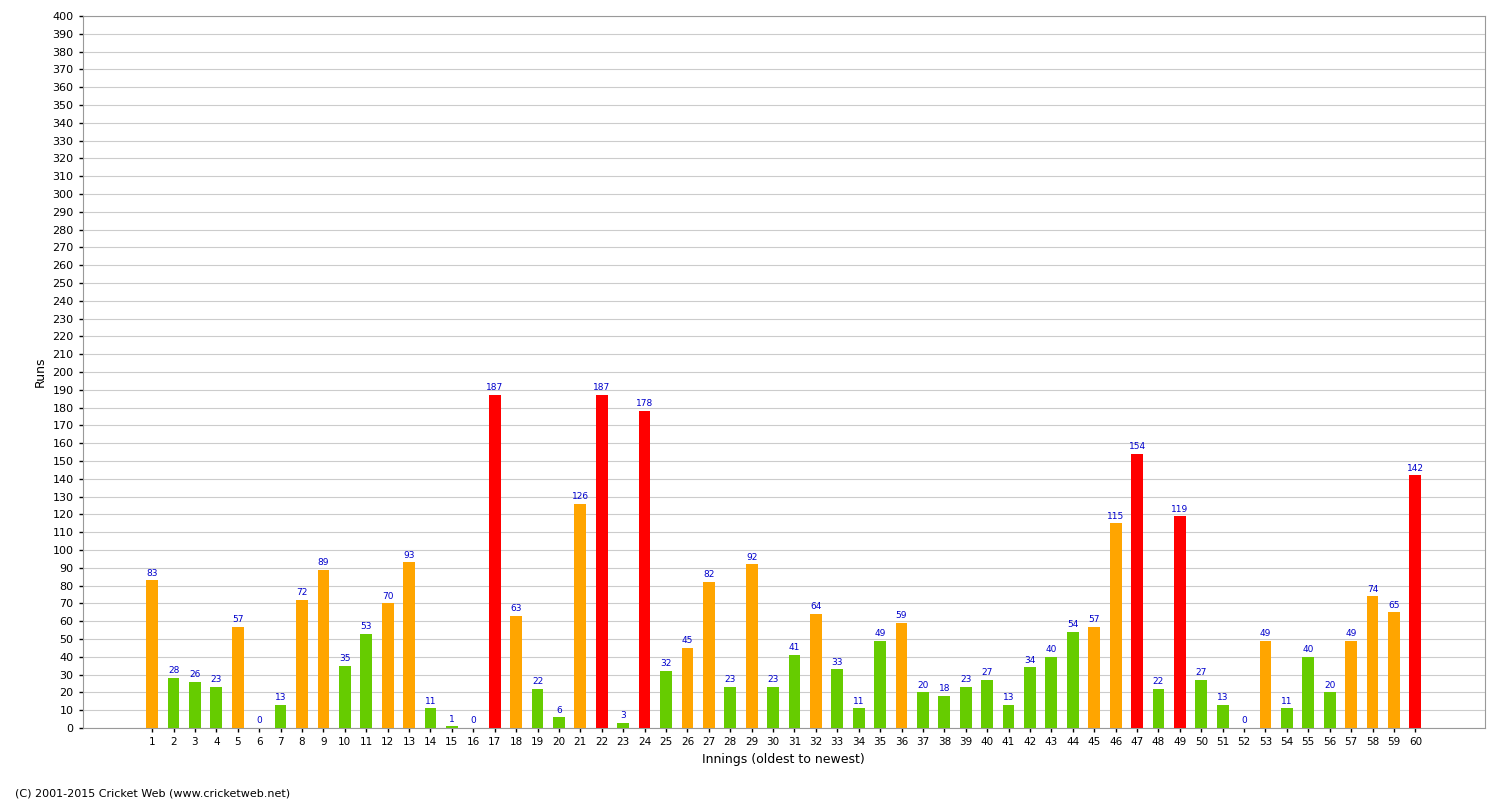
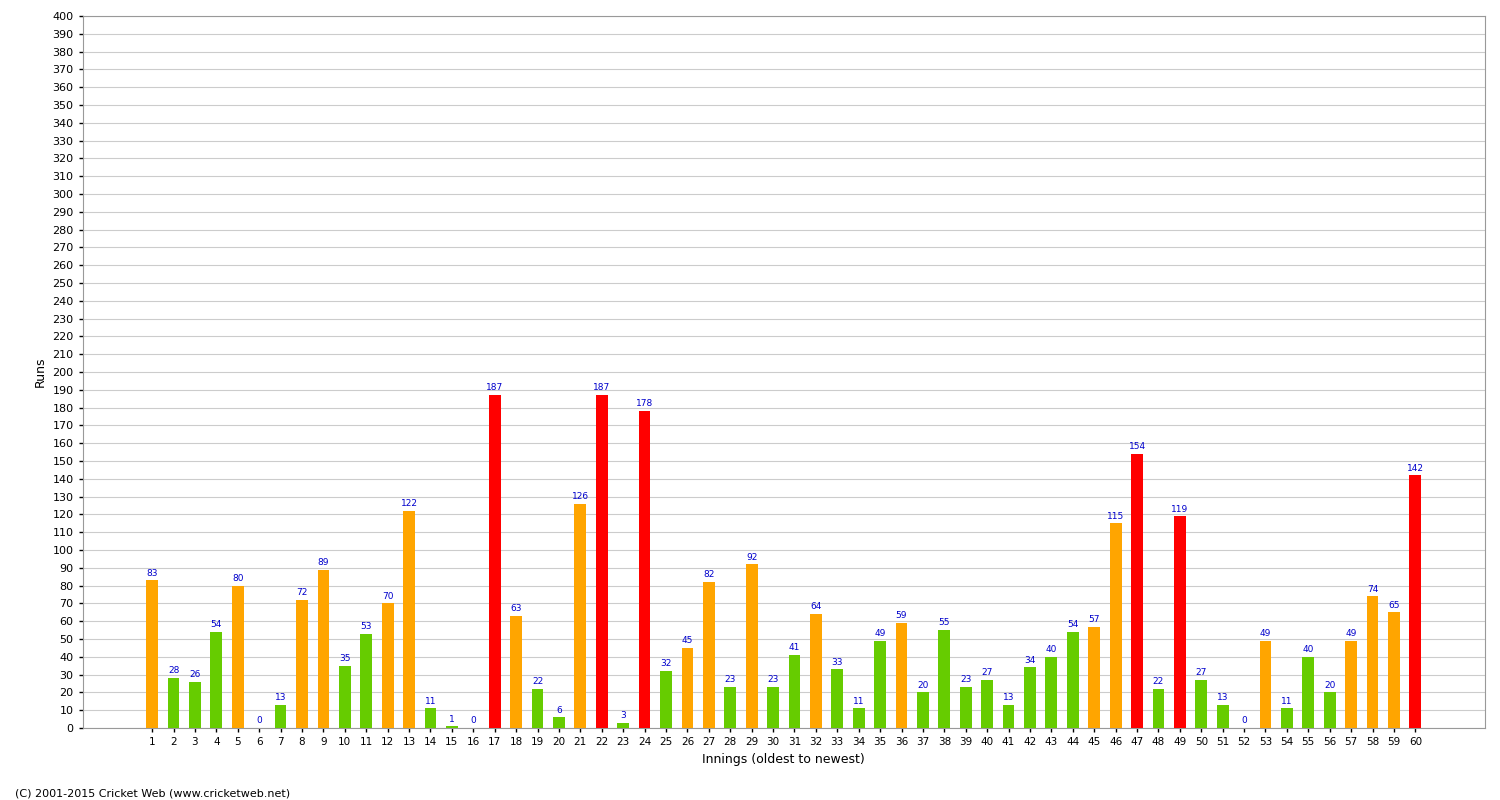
4: 23 -> 54
5: 57 -> 80
13: 93 -> 122
38: 18 -> 55
